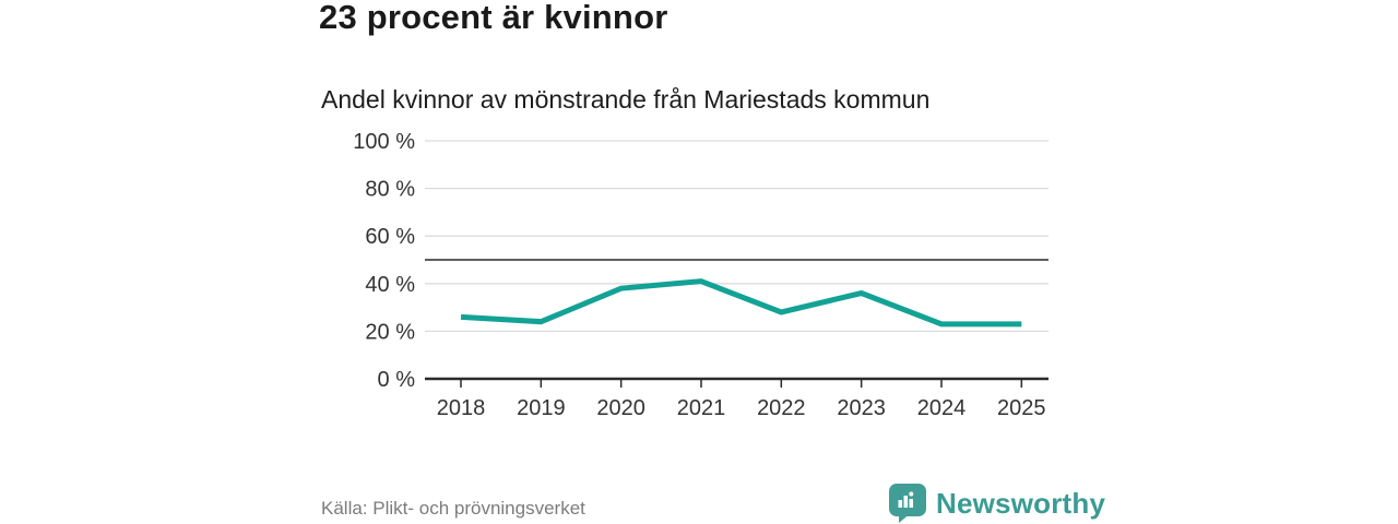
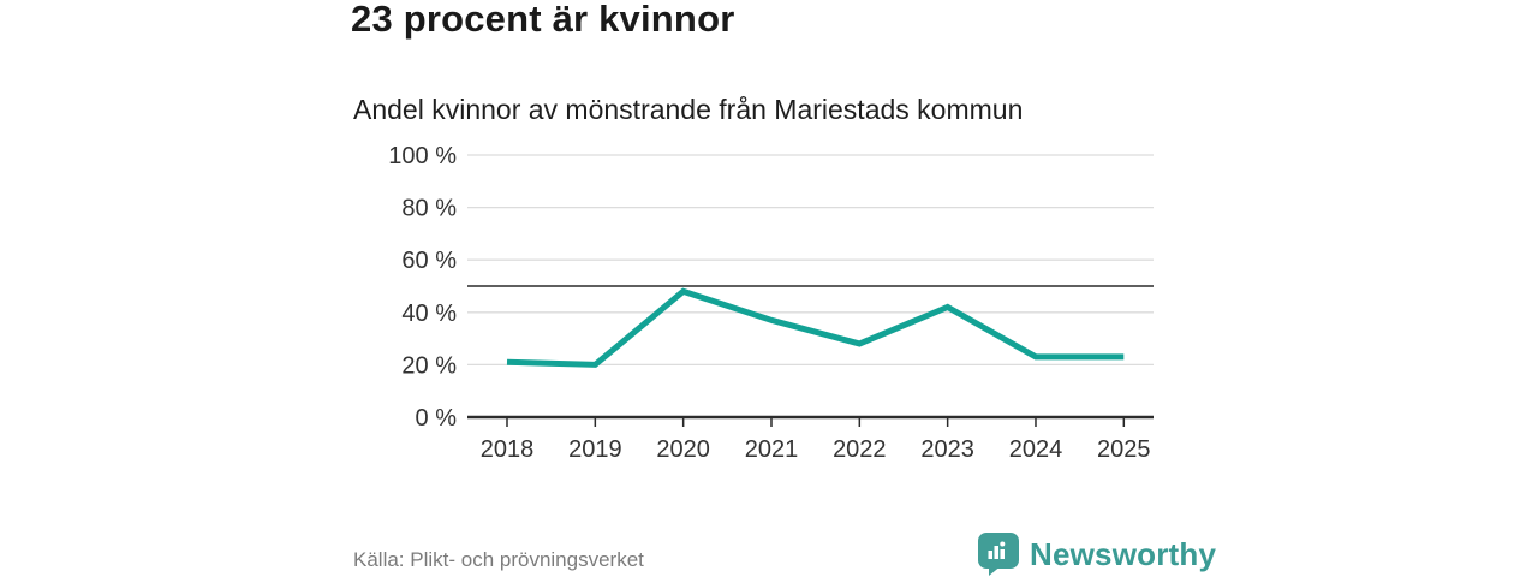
2018: 26% -> 21%
2019: 24% -> 20%
2020: 38% -> 48%
2021: 41% -> 37%
2023: 36% -> 42%
